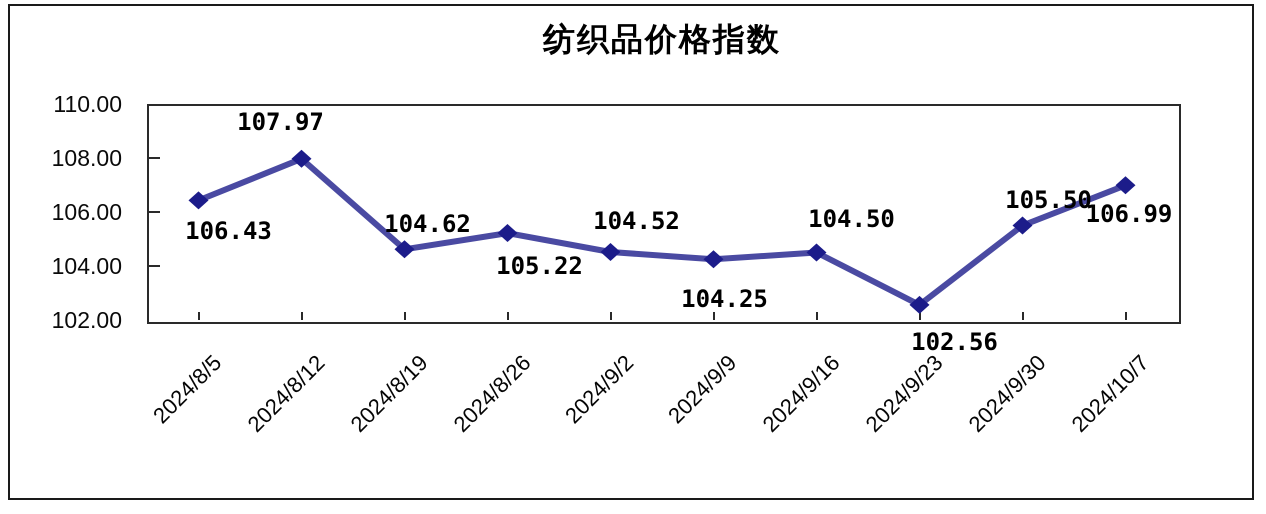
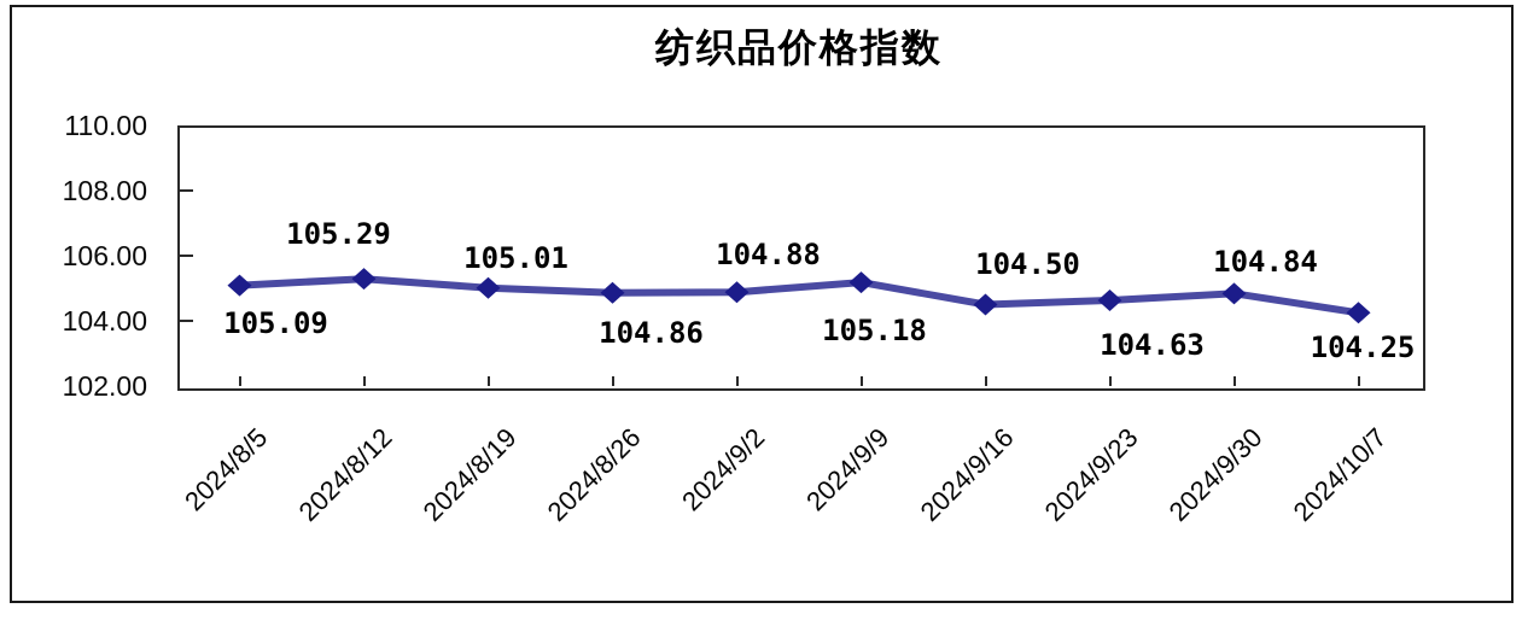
2024/8/5: 106.43 -> 105.09
2024/8/12: 107.97 -> 105.29
2024/8/19: 104.62 -> 105.01
2024/8/26: 105.22 -> 104.86
2024/9/2: 104.52 -> 104.88
2024/9/9: 104.25 -> 105.18
2024/9/23: 102.56 -> 104.63
2024/9/30: 105.50 -> 104.84
2024/10/7: 106.99 -> 104.25
